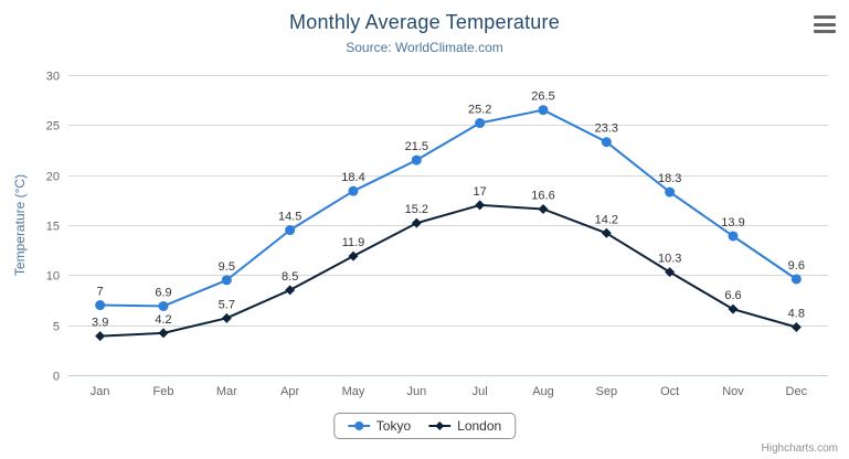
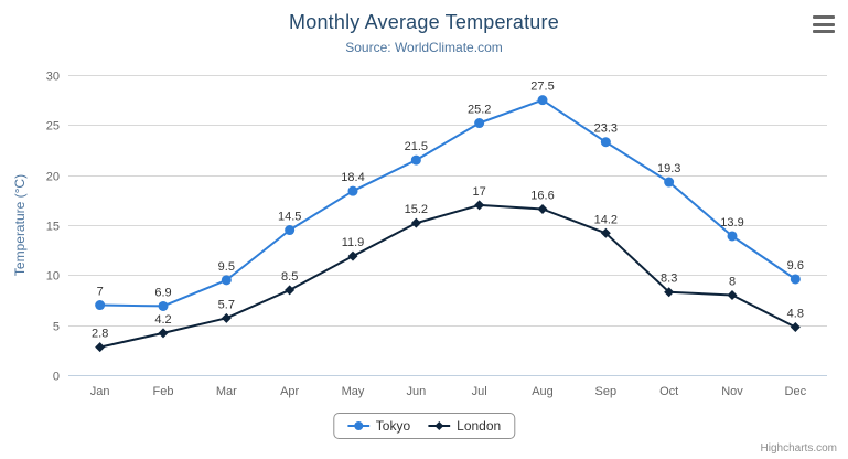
London/Jan: 3.9 -> 2.8
Tokyo/Aug: 26.5 -> 27.5
Tokyo/Oct: 18.3 -> 19.3
London/Oct: 10.3 -> 8.3
London/Nov: 6.6 -> 8
